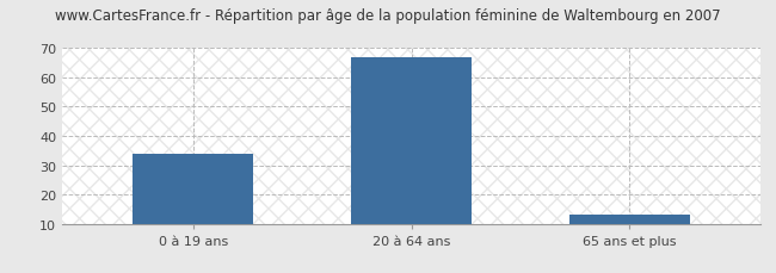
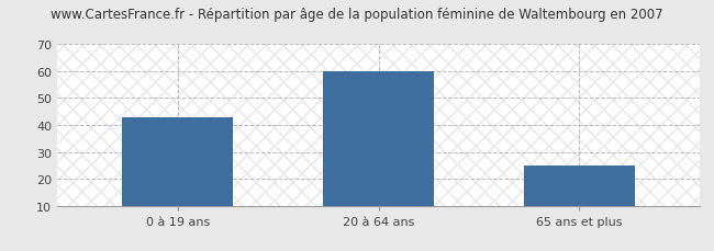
0 à 19 ans: 34 -> 43
20 à 64 ans: 67 -> 60
65 ans et plus: 13 -> 25
